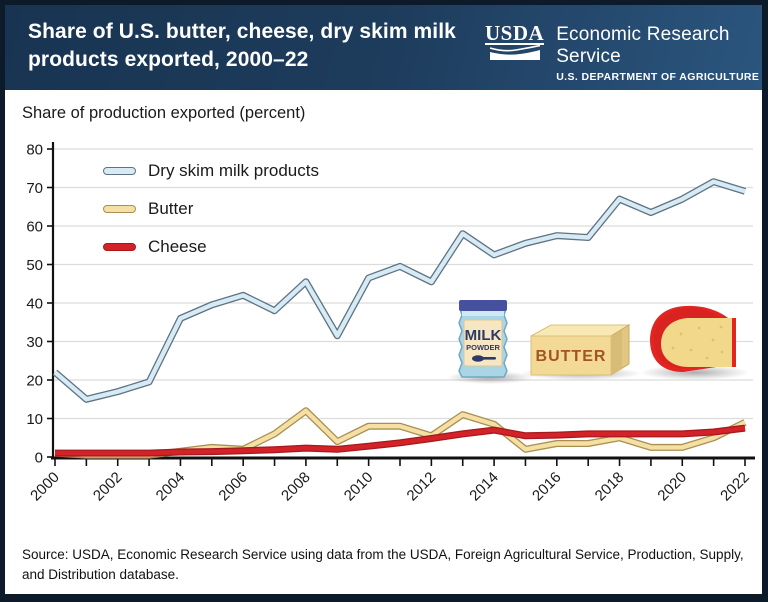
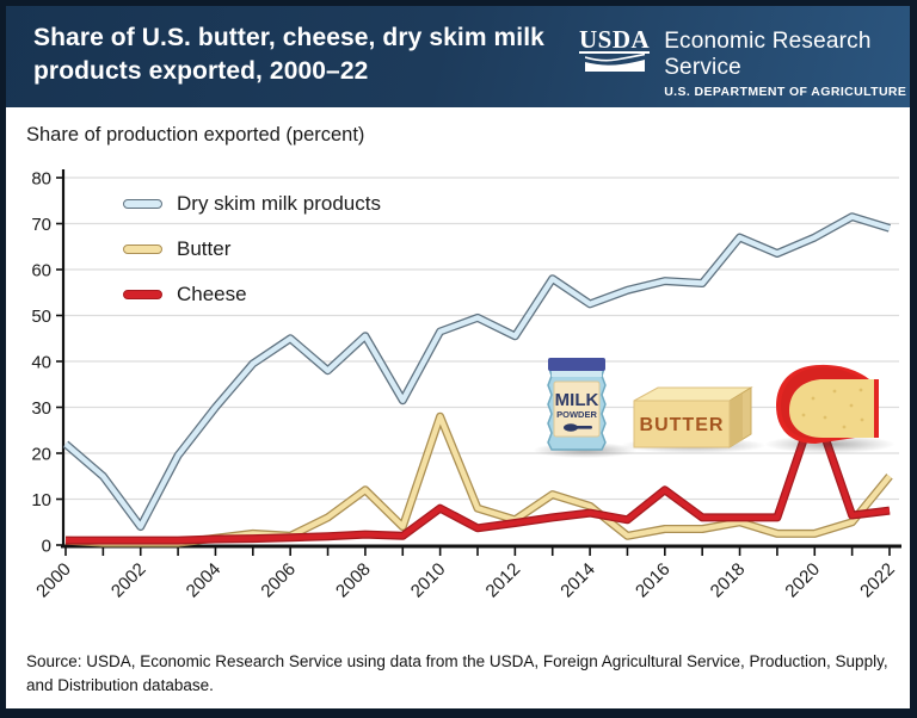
Dry skim milk products/2002: 17 -> 4
Dry skim milk products/2004: 36 -> 30
Dry skim milk products/2006: 42 -> 45
Butter/2010: 8 -> 28
Cheese/2010: 3 -> 8
Cheese/2016: 6 -> 12
Cheese/2020: 6 -> 30
Butter/2022: 9 -> 15
